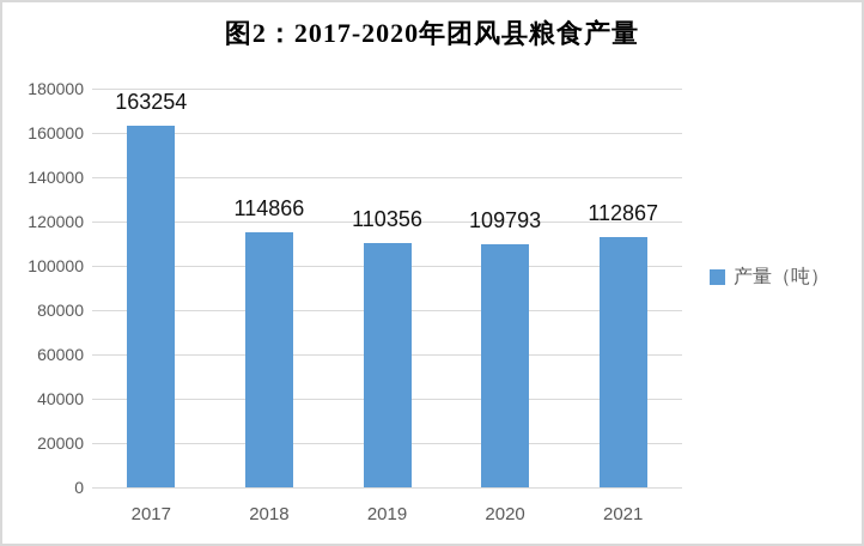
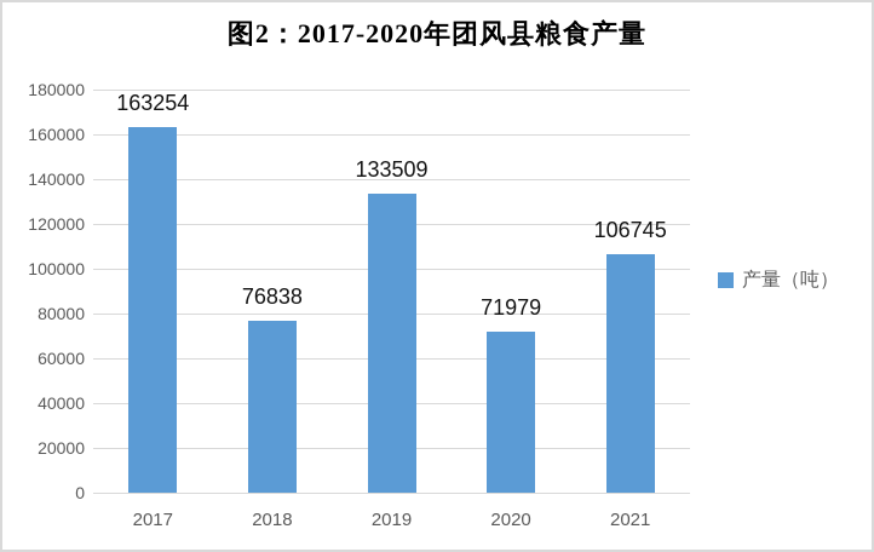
2018: 114866 -> 76838
2019: 110356 -> 133509
2020: 109793 -> 71979
2021: 112867 -> 106745
